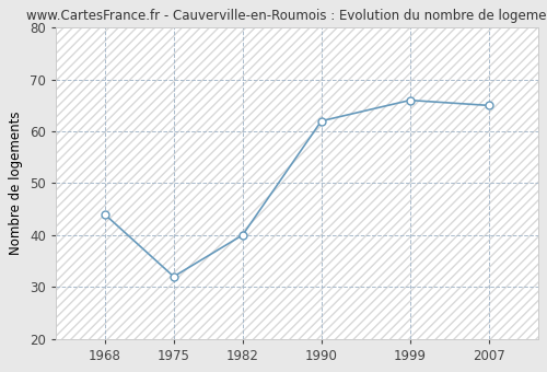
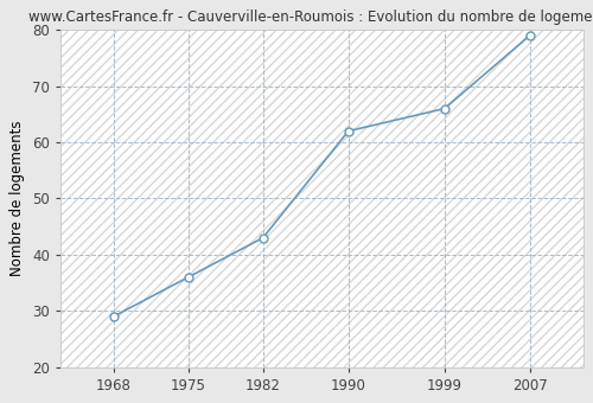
1968: 44 -> 29
1975: 32 -> 36
1982: 40 -> 43
2007: 65 -> 79
